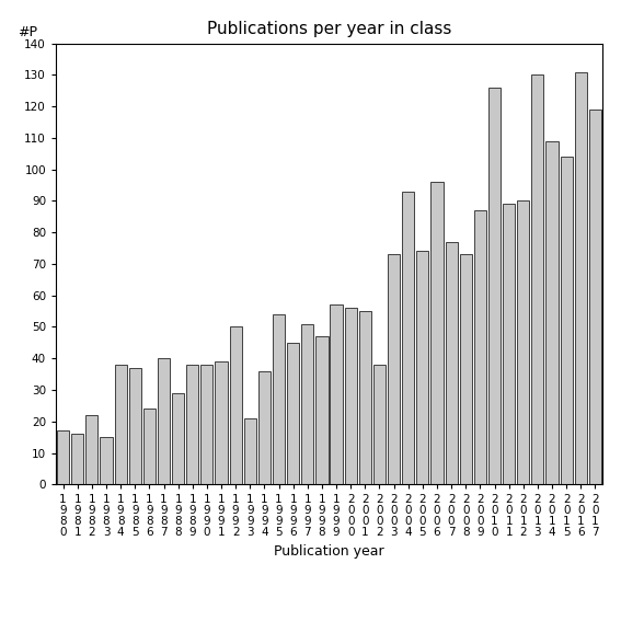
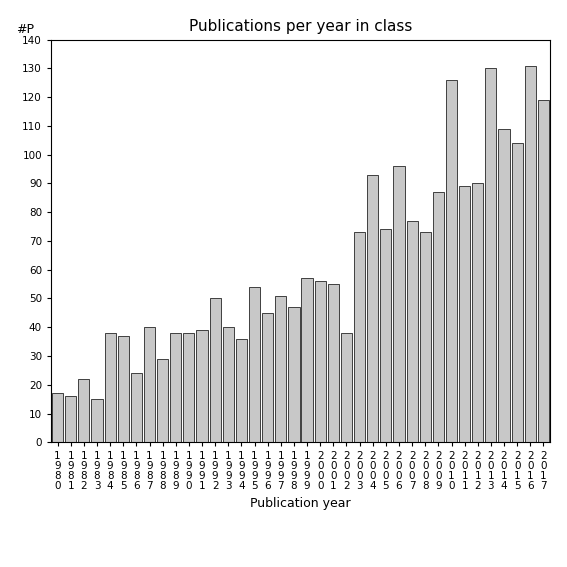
1 9 9 3: 21 -> 40
